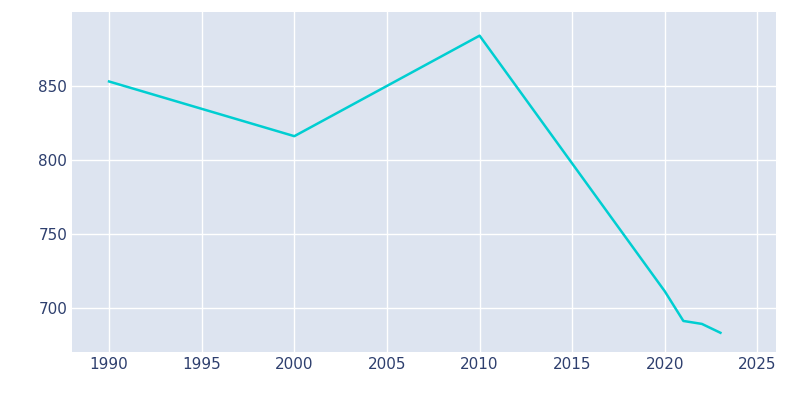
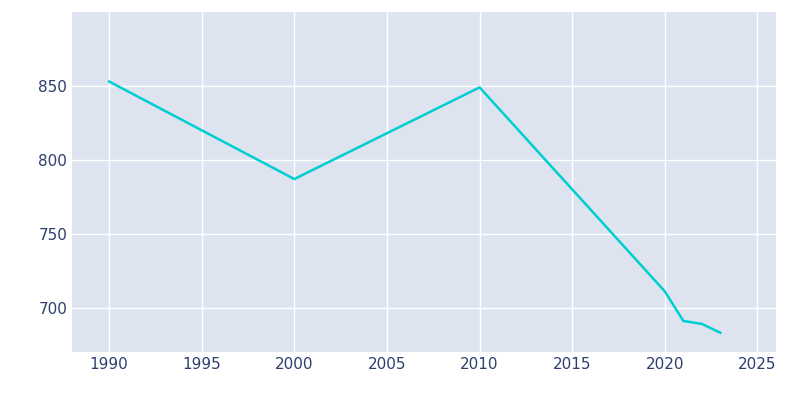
2000: 816 -> 787
2010: 884 -> 849
